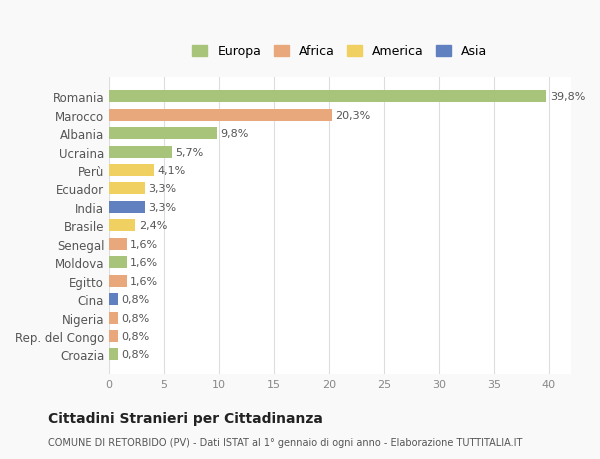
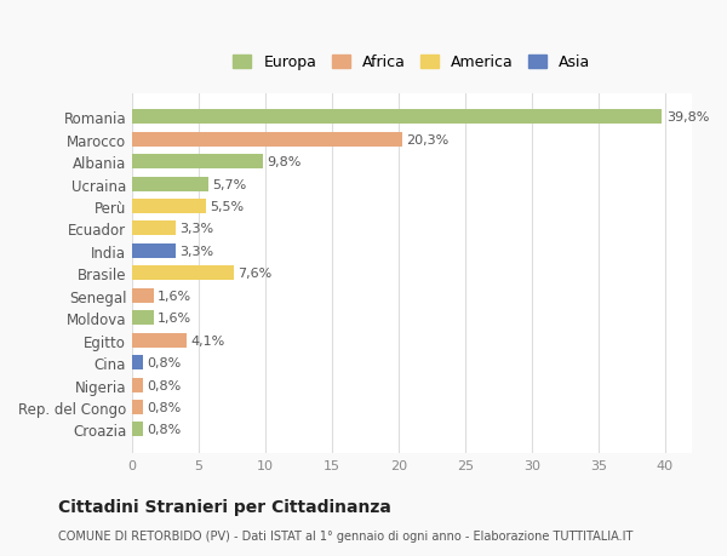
Perù: 4,1% -> 5,5%
Brasile: 2,4% -> 7,6%
Egitto: 1,6% -> 4,1%
